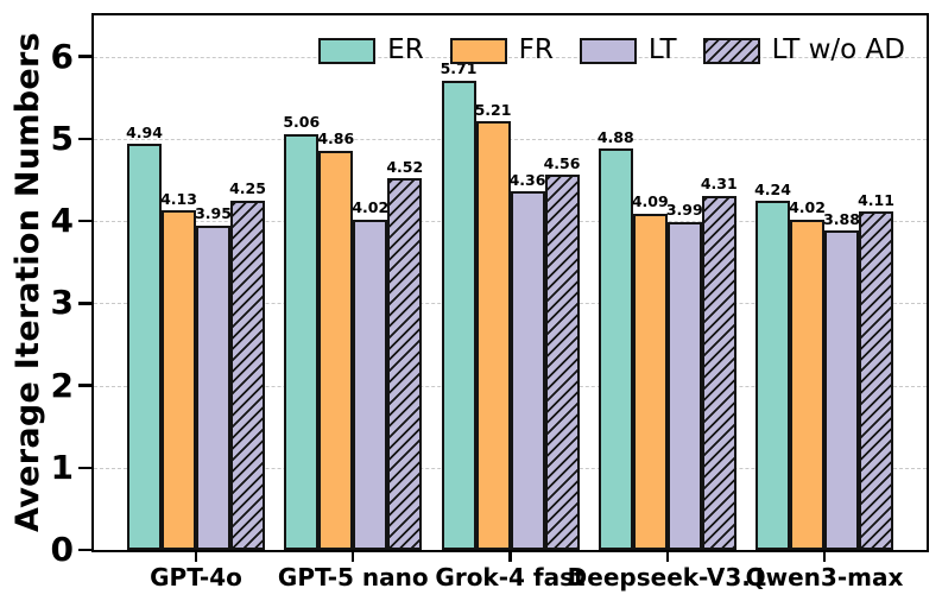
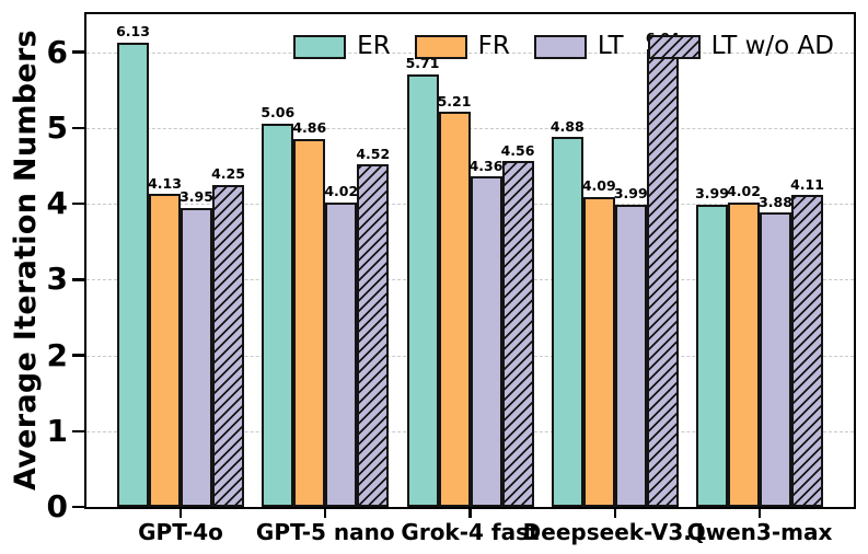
ER/GPT-4o: 4.94 -> 6.13
LT w/o AD/Deepseek-V3.1: 4.31 -> 6.04
ER/Qwen3-max: 4.24 -> 3.99
